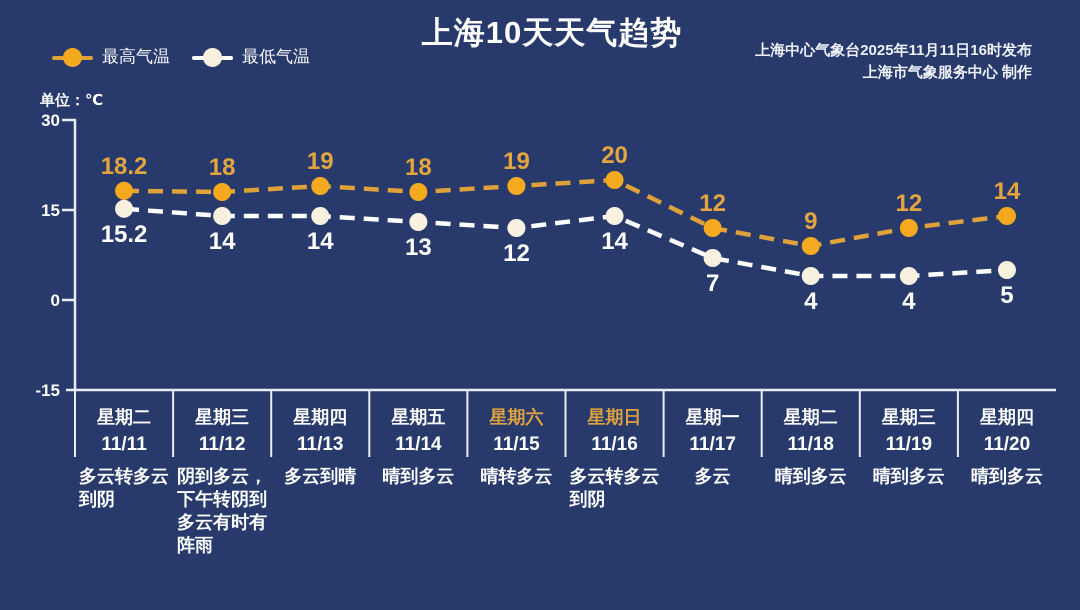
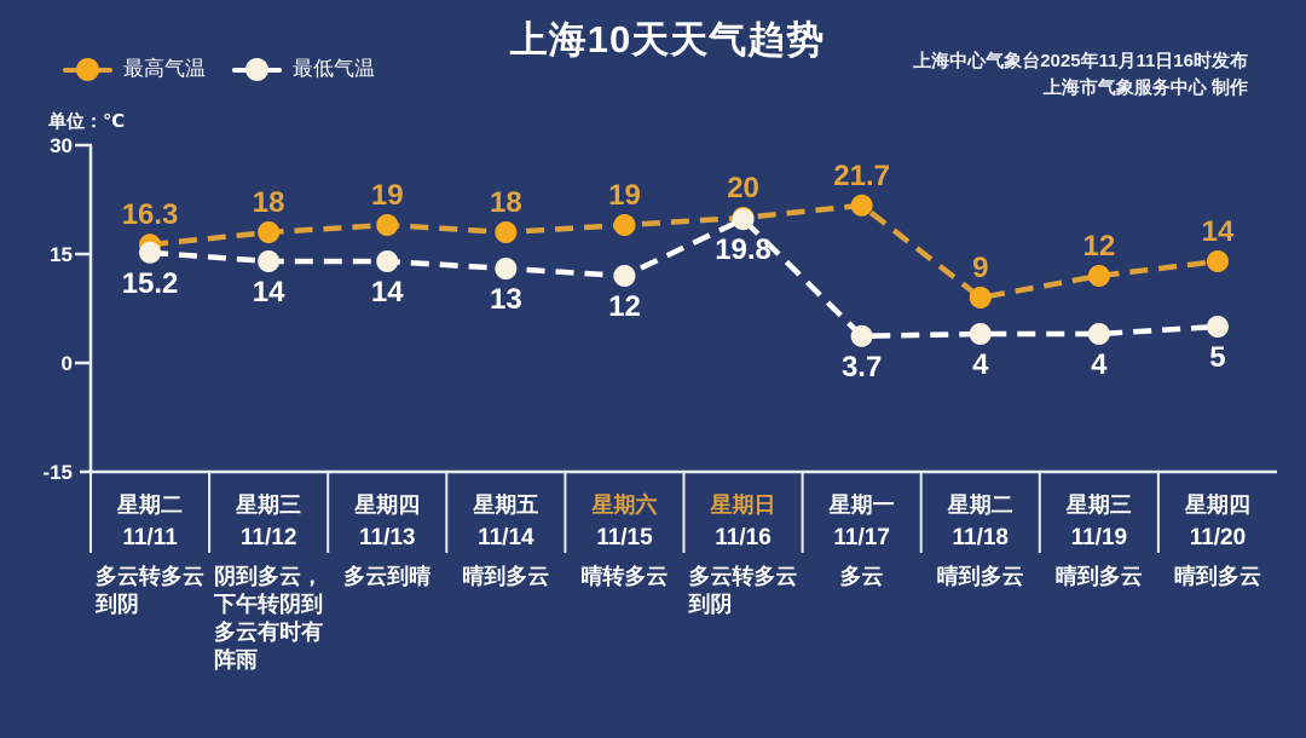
最高气温/11/11: 18.2 -> 16.3
最低气温/11/16: 14 -> 19.8
最高气温/11/17: 12 -> 21.7
最低气温/11/17: 7 -> 3.7
